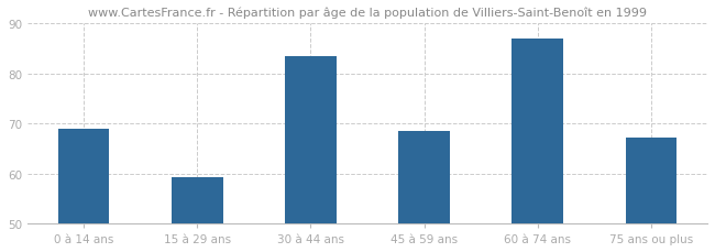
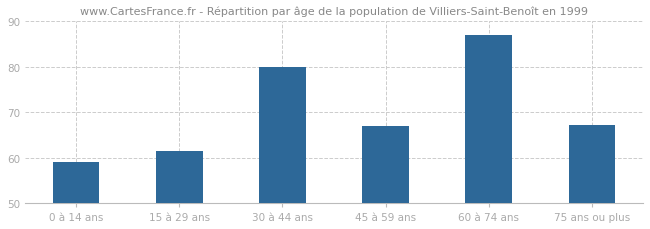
0 à 14 ans: 69.0 -> 59.0
15 à 29 ans: 59.2 -> 61.5
30 à 44 ans: 83.5 -> 80.0
45 à 59 ans: 68.5 -> 67.0
